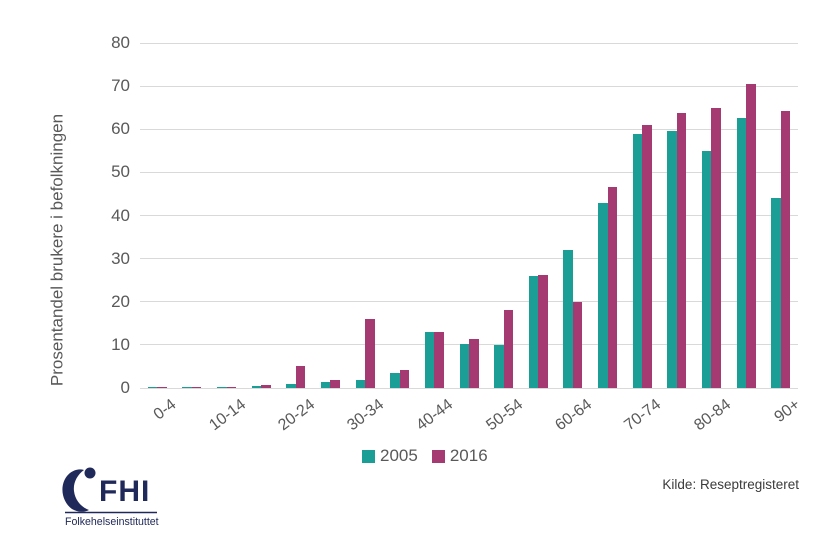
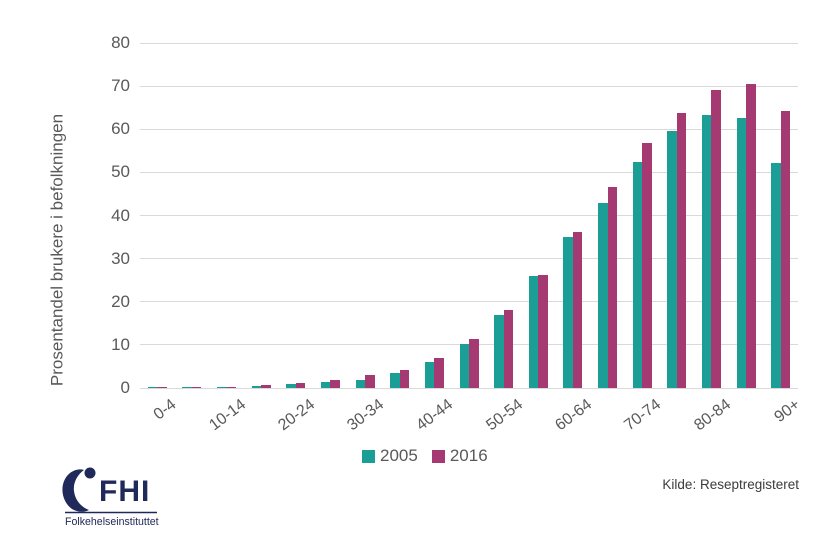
2016/20-24: 5 -> 1
2016/30-34: 16 -> 3
2005/40-44: 13 -> 6
2016/40-44: 13 -> 7
2005/50-54: 10 -> 17
2005/60-64: 32 -> 35
2016/60-64: 20 -> 36
2005/70-74: 59 -> 52
2016/70-74: 61 -> 57
2005/80-84: 55 -> 63
2016/80-84: 65 -> 69
2005/90+: 44 -> 52
